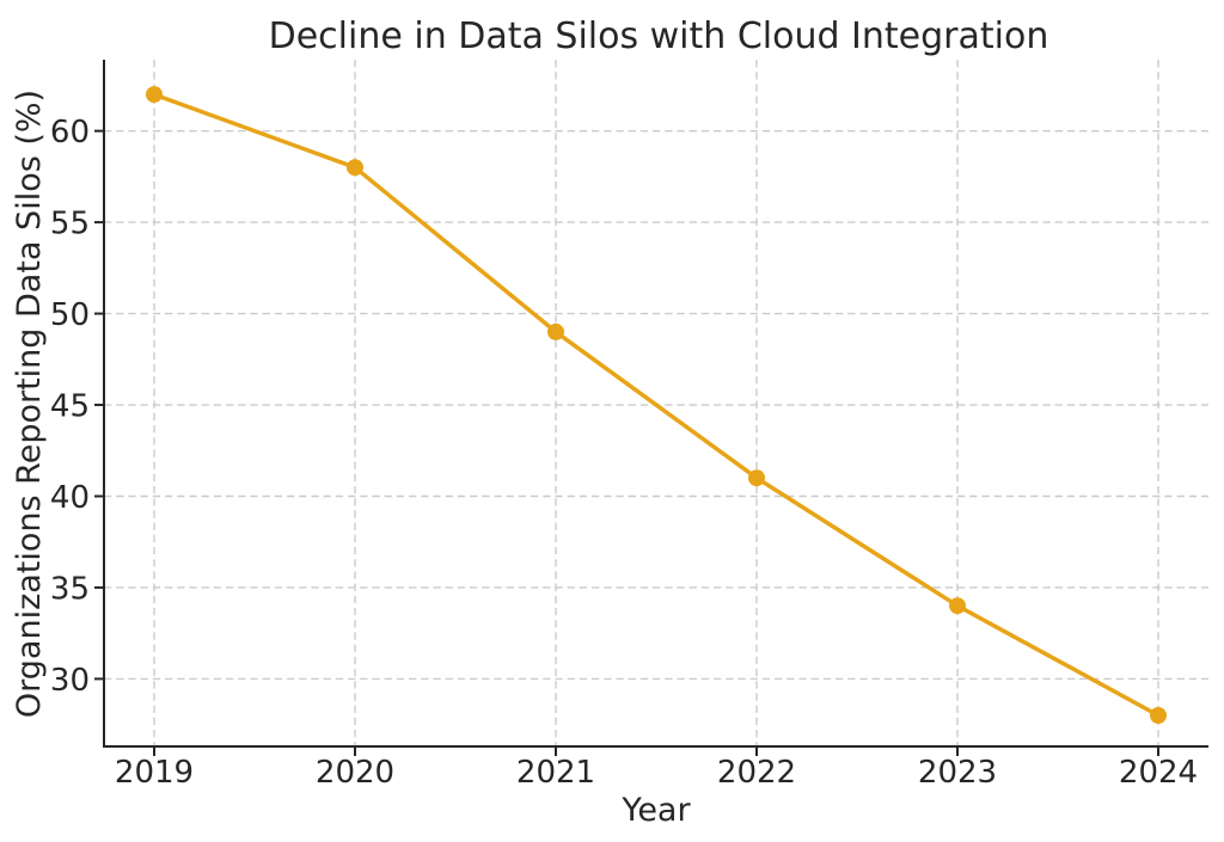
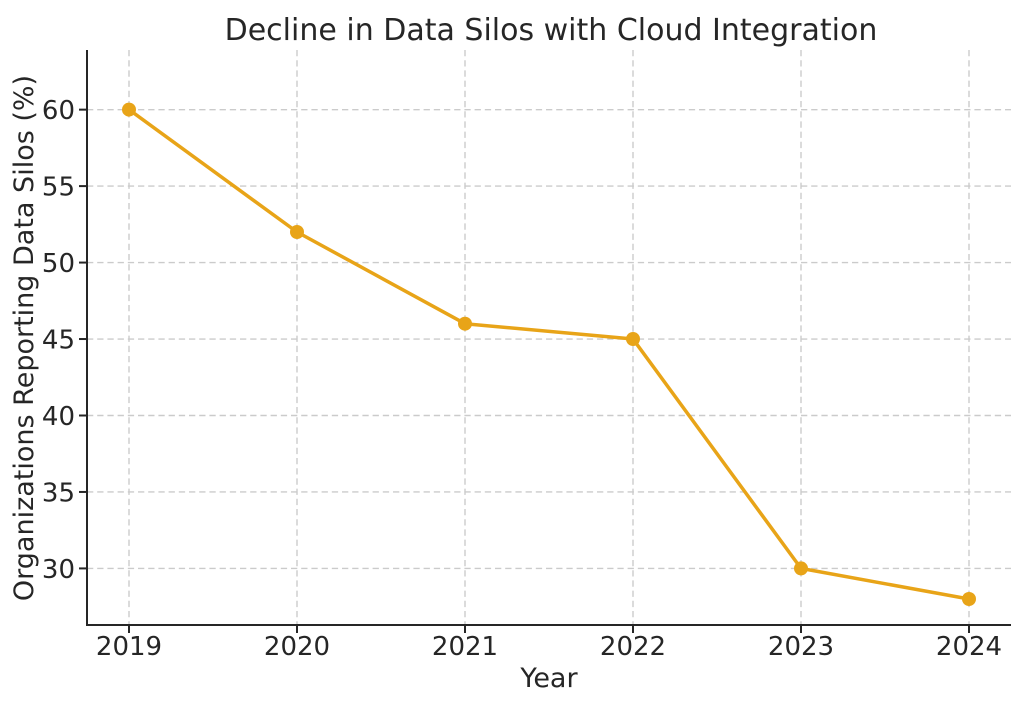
2019: 62 -> 60
2020: 58 -> 52
2021: 49 -> 46
2022: 41 -> 45
2023: 34 -> 30
